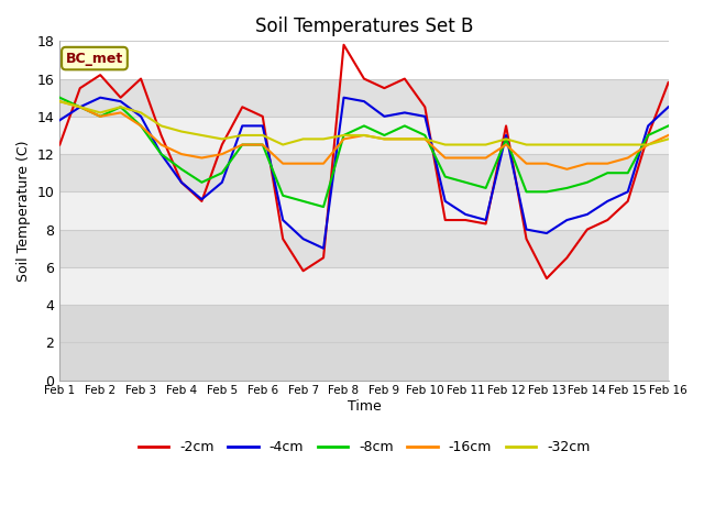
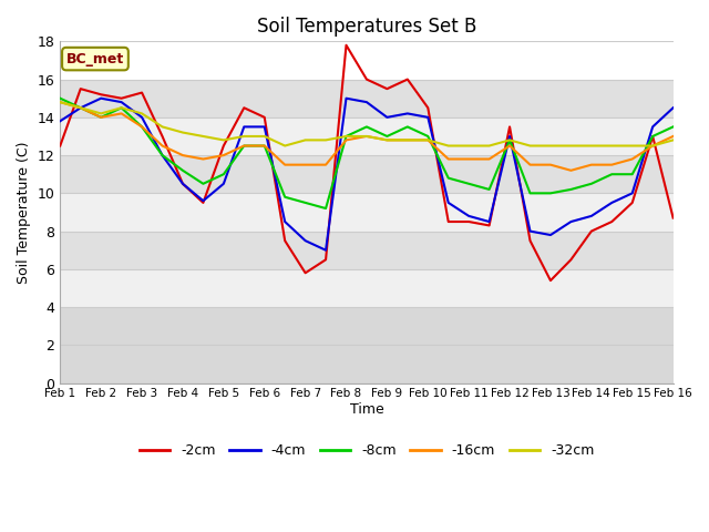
-2cm/Feb 2: 16.2 -> 15.2
-2cm/Feb 3: 16.0 -> 15.3
-2cm/Feb 16: 15.8 -> 8.7
